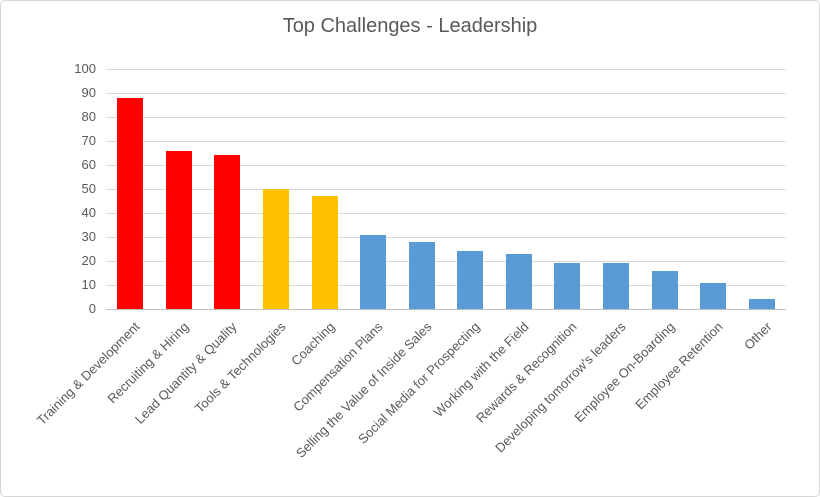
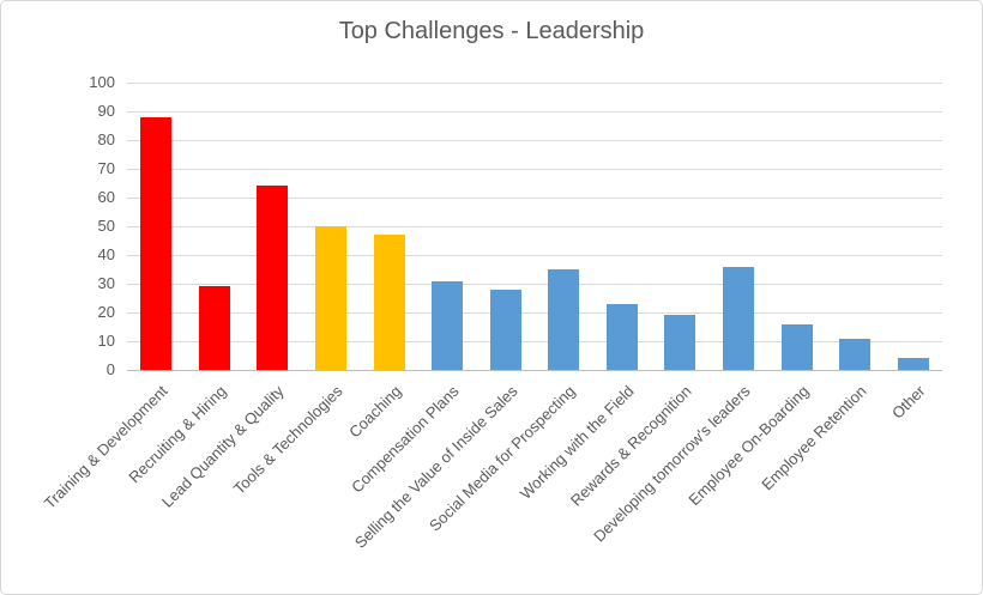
Recruiting & Hiring: 66 -> 29
Social Media for Prospecting: 24 -> 35
Developing tomorrow's leaders: 19 -> 36
